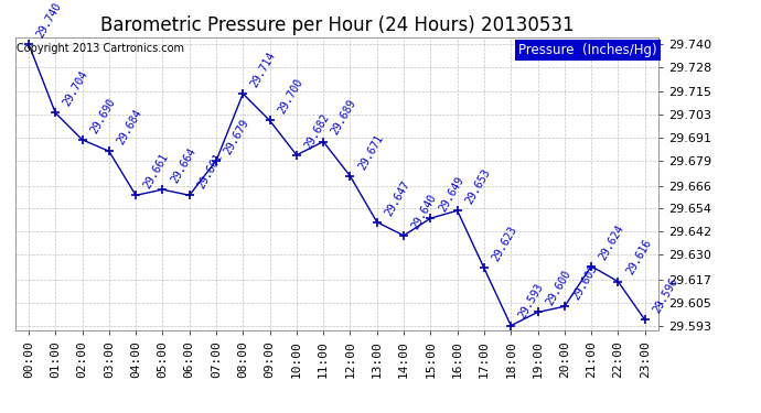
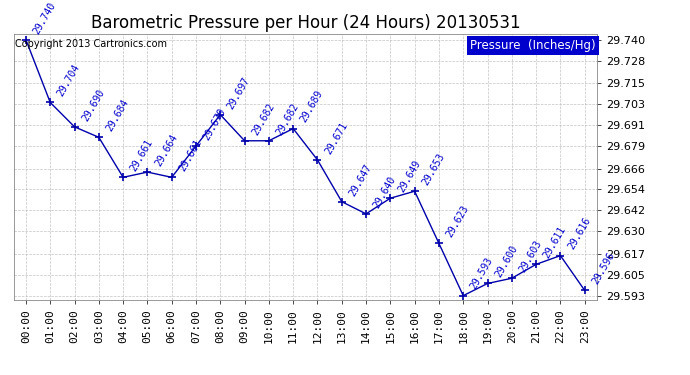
08:00: 29.714 -> 29.697
09:00: 29.700 -> 29.682
21:00: 29.624 -> 29.611
